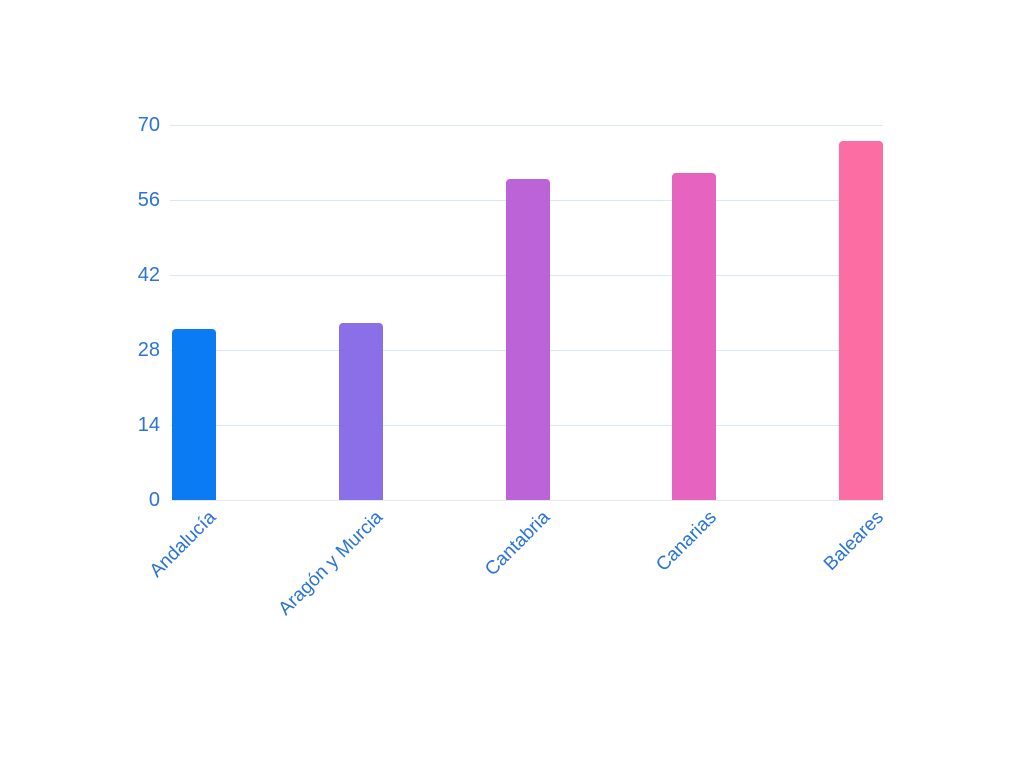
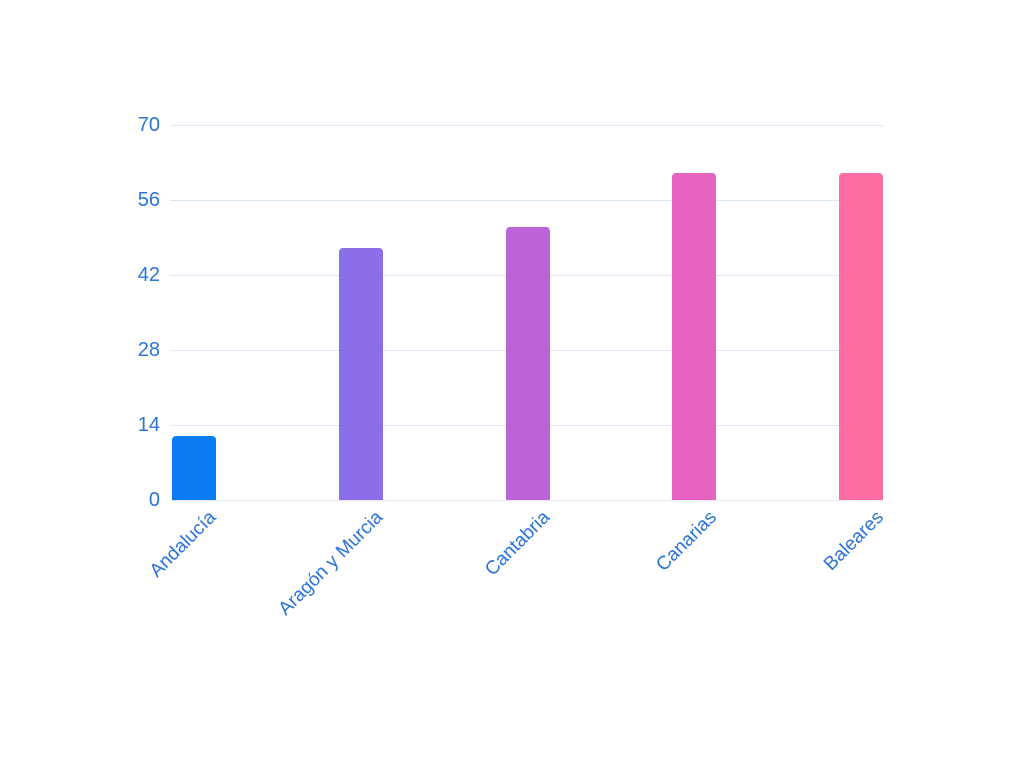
Andalucía: 32 -> 12
Aragón y Murcia: 33 -> 47
Cantabria: 60 -> 51
Baleares: 67 -> 61
